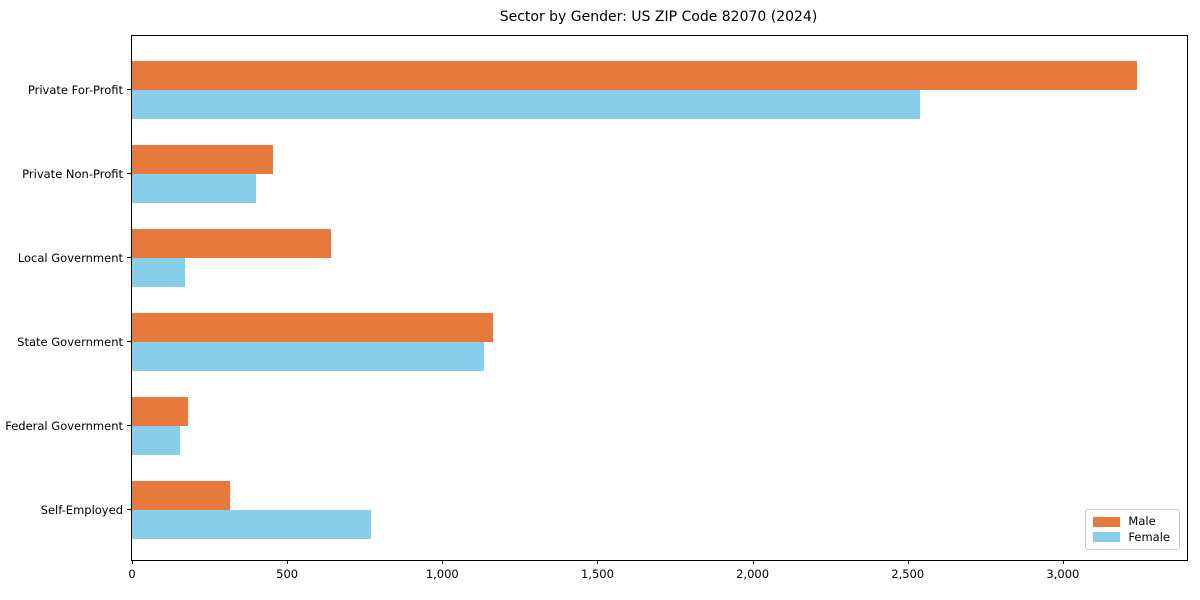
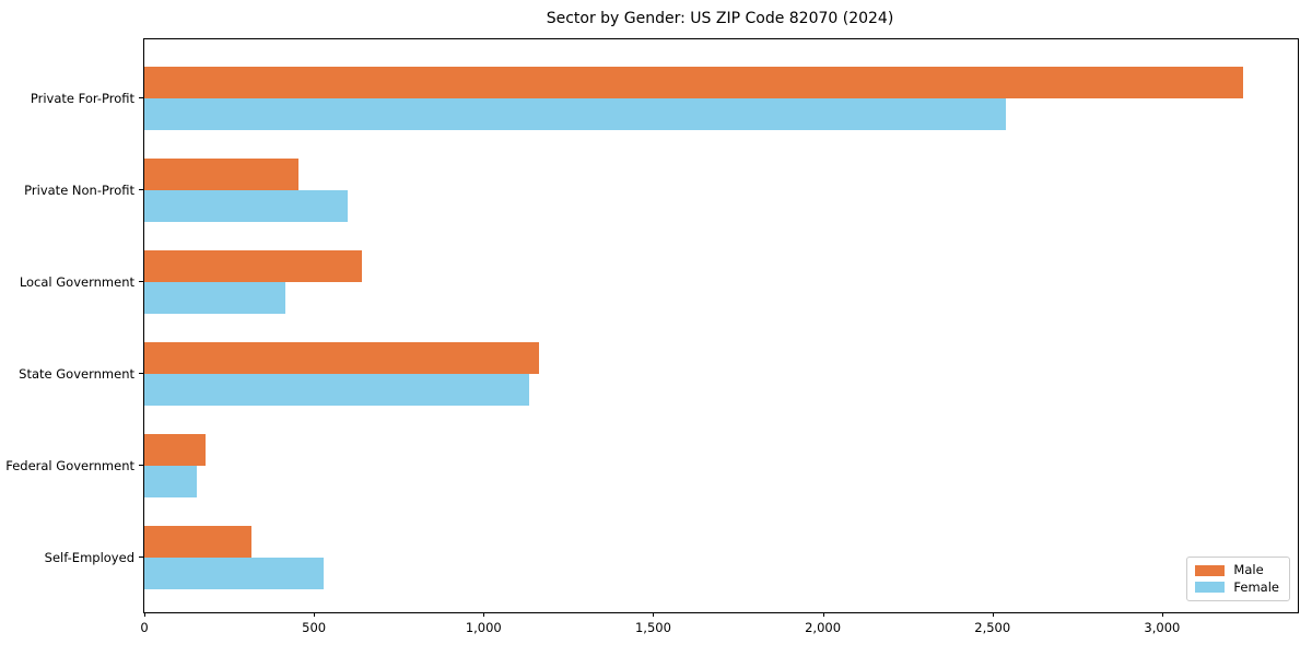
Female/Private Non-Profit: 400 -> 600
Female/Local Government: 170 -> 420
Female/Self-Employed: 770 -> 530
